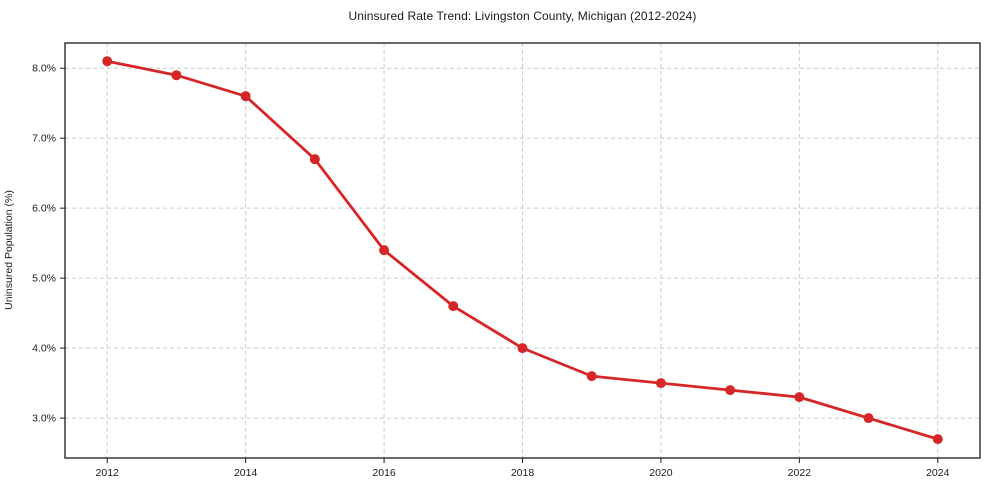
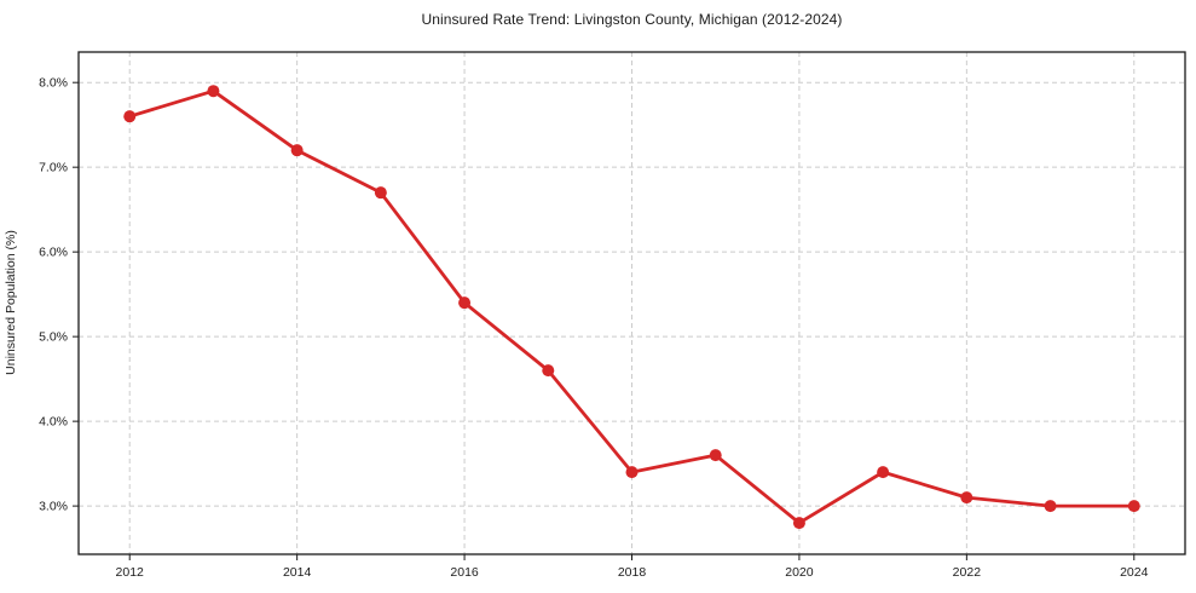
2012: 8.1% -> 7.6%
2014: 7.6% -> 7.2%
2018: 4.0% -> 3.4%
2020: 3.5% -> 2.8%
2022: 3.3% -> 3.1%
2024: 2.7% -> 3.0%
